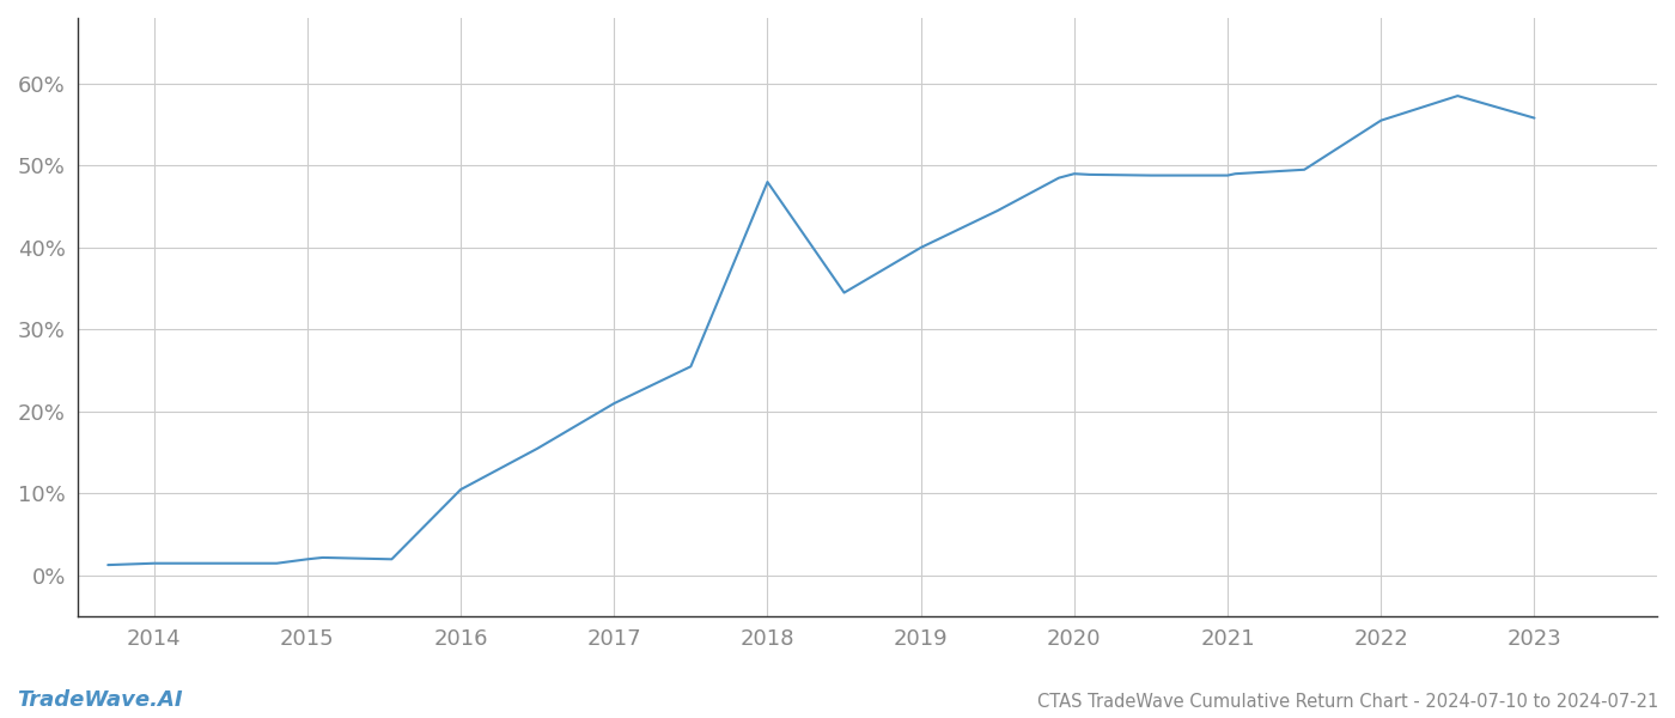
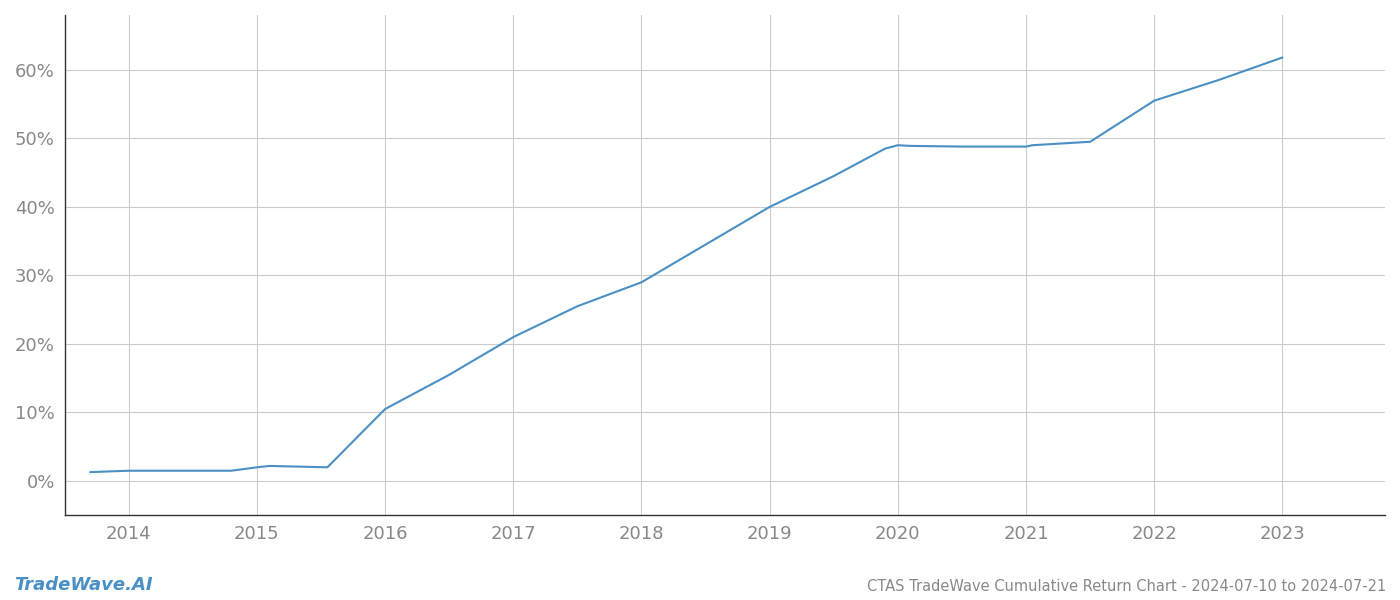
2018: 48.0% -> 29.0%
2023: 55.8% -> 61.8%
